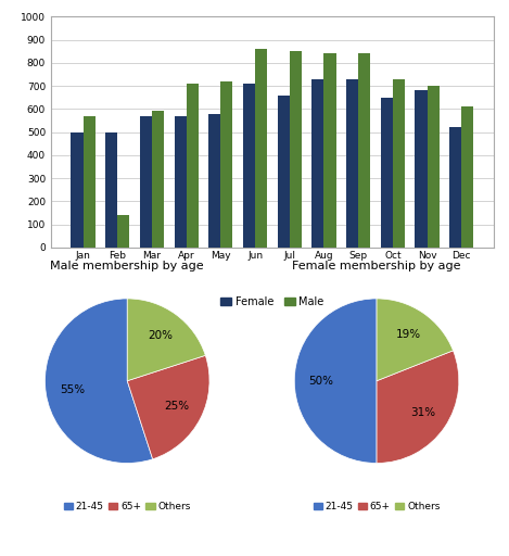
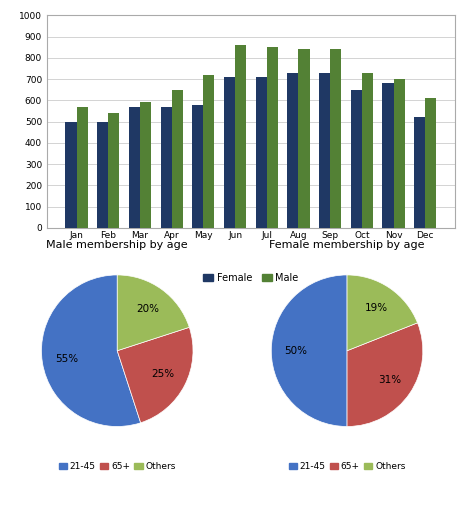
Male/Feb: 140 -> 540
Male/Apr: 710 -> 650
Female/Jul: 660 -> 710
